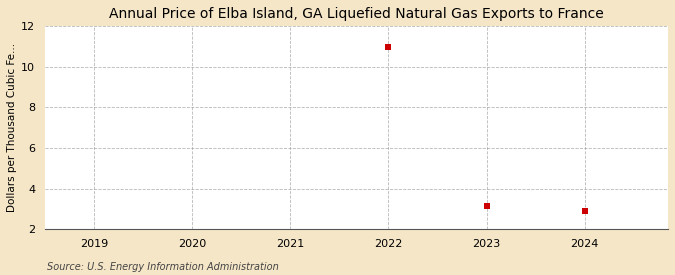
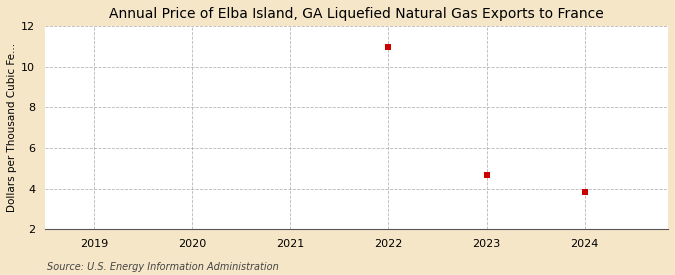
2023: 3.15 -> 4.65
2024: 2.90 -> 3.85
